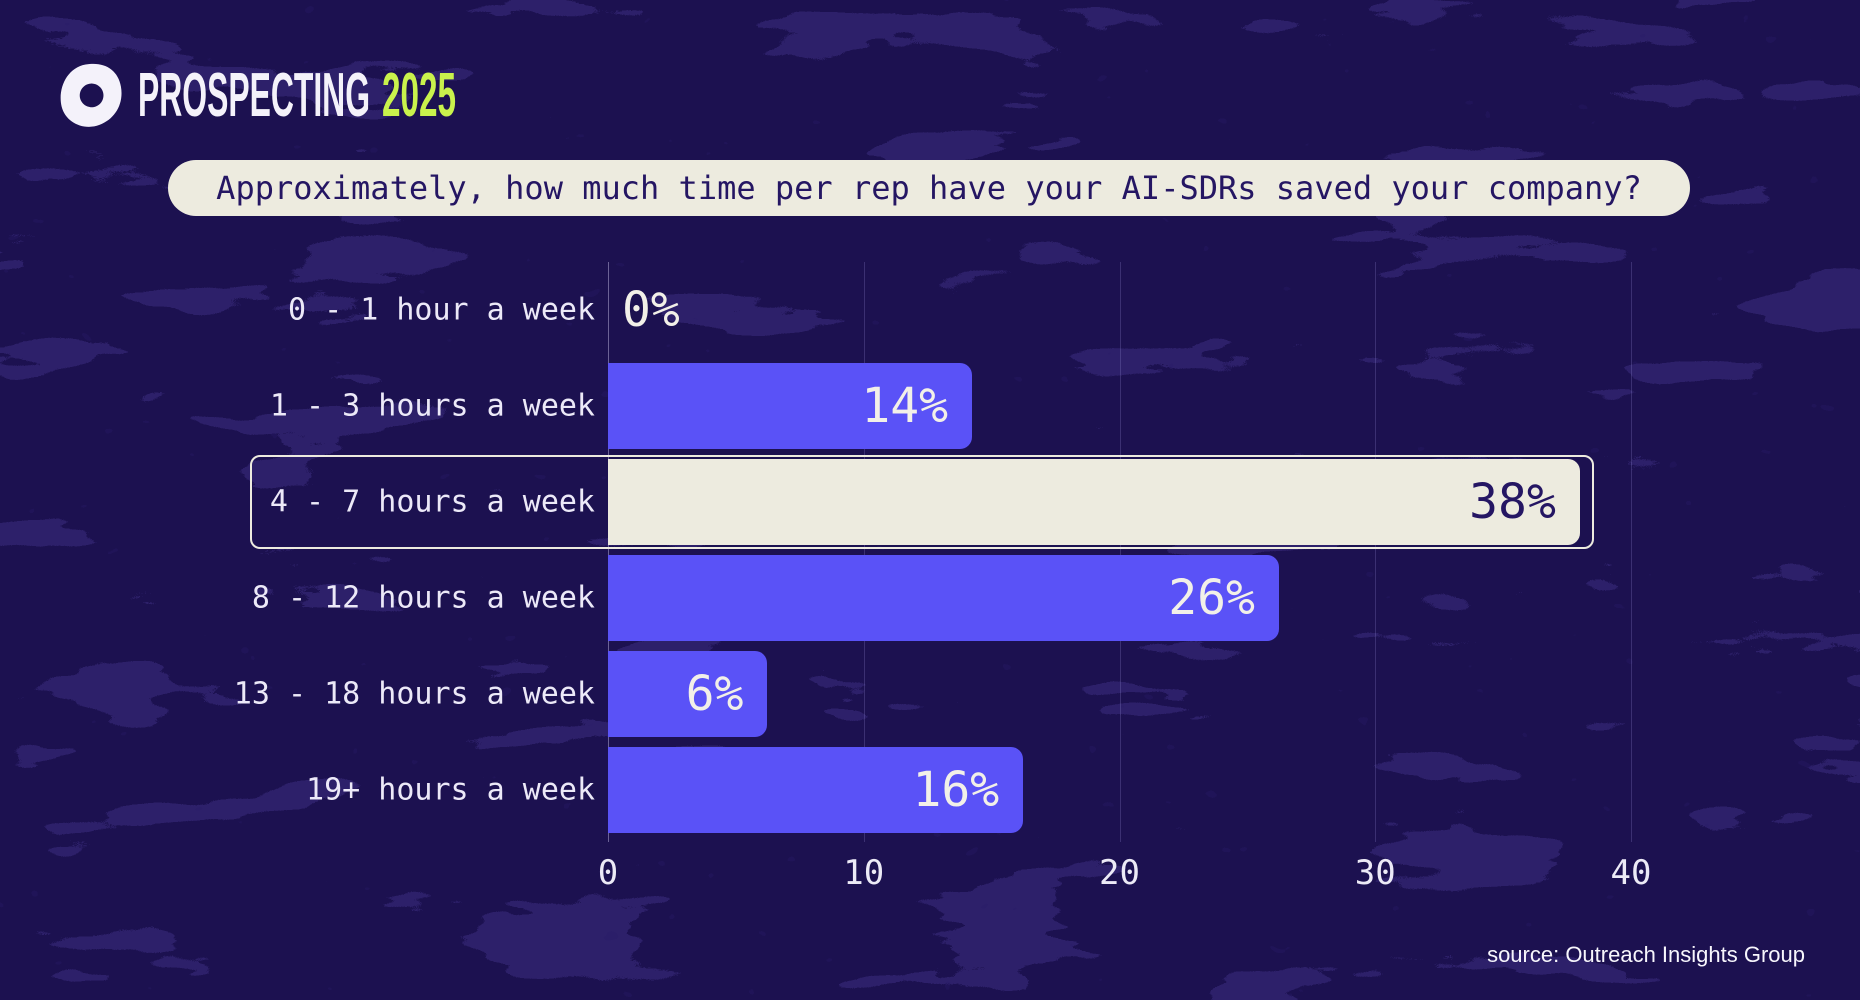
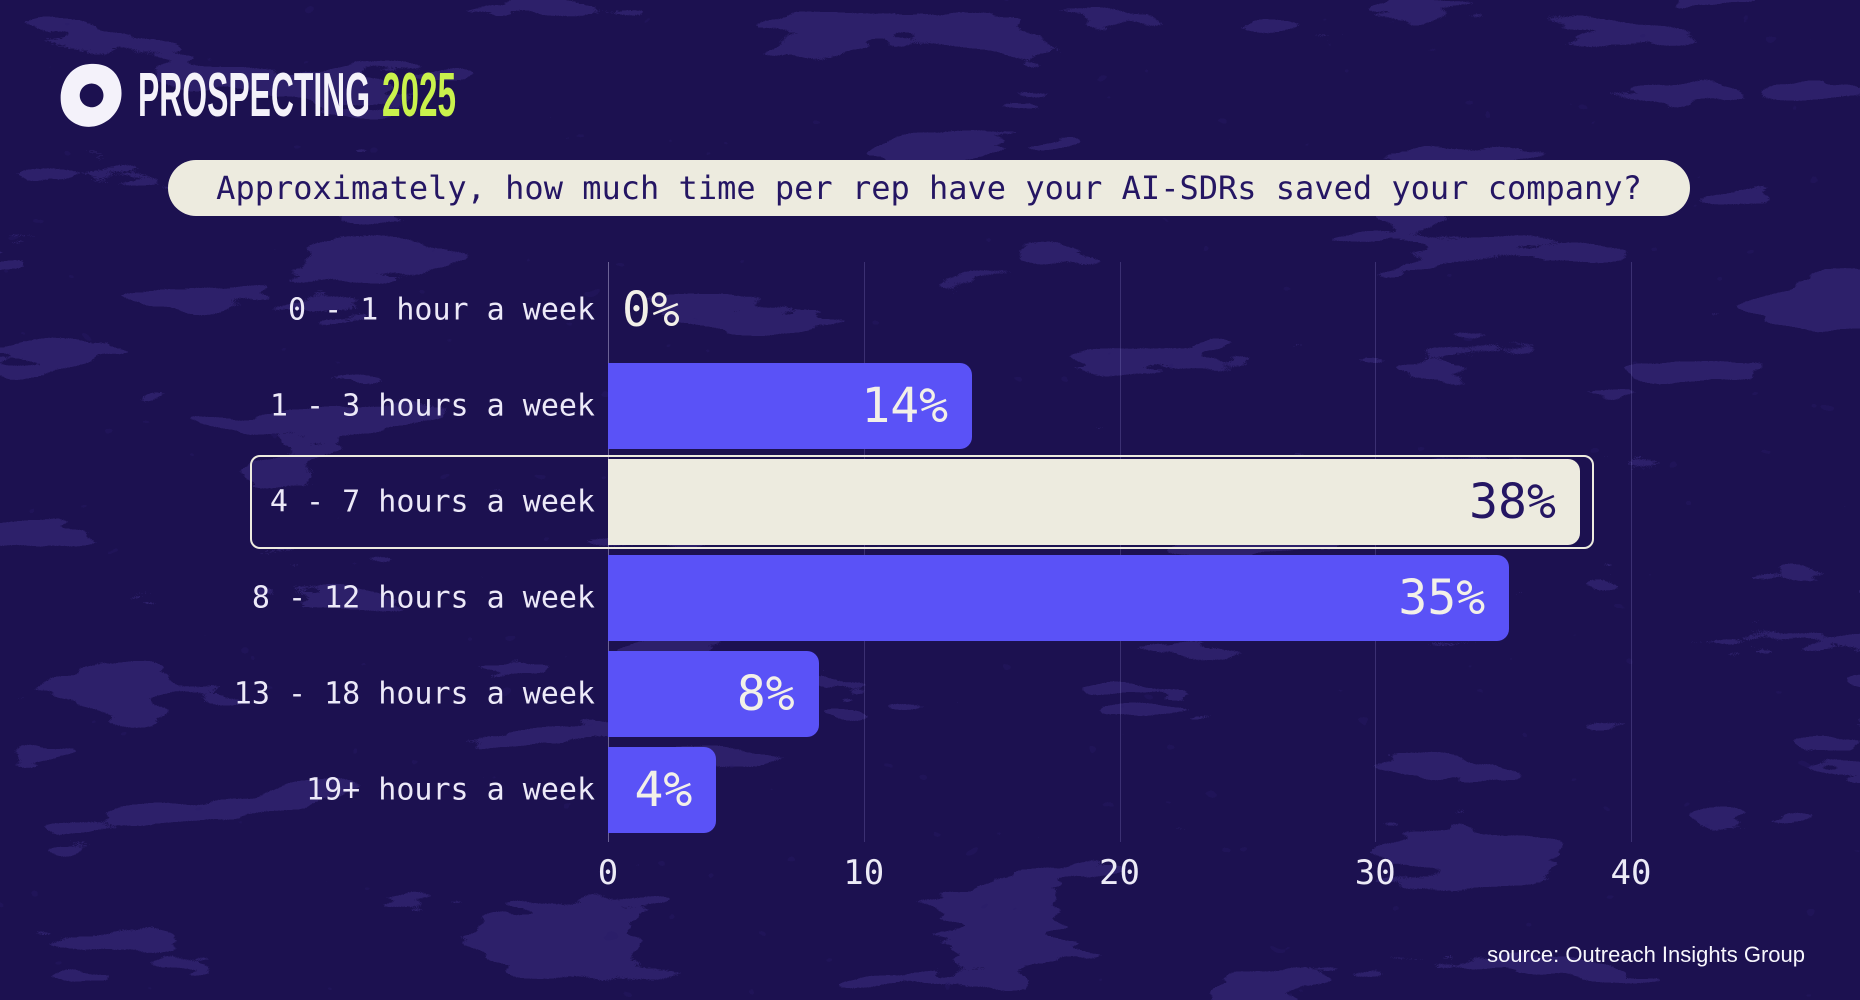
8 - 12 hours a week: 26% -> 35%
13 - 18 hours a week: 6% -> 8%
19+ hours a week: 16% -> 4%
